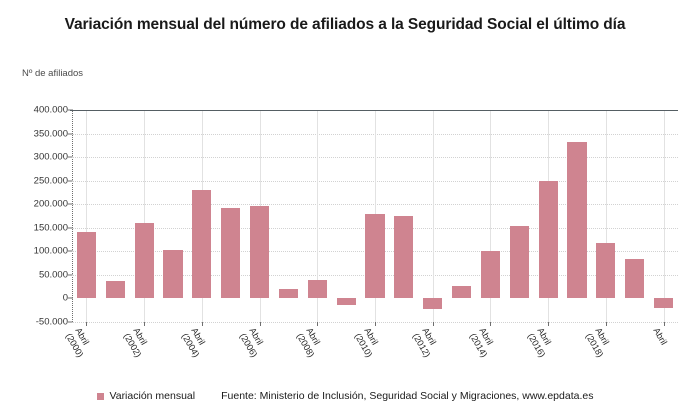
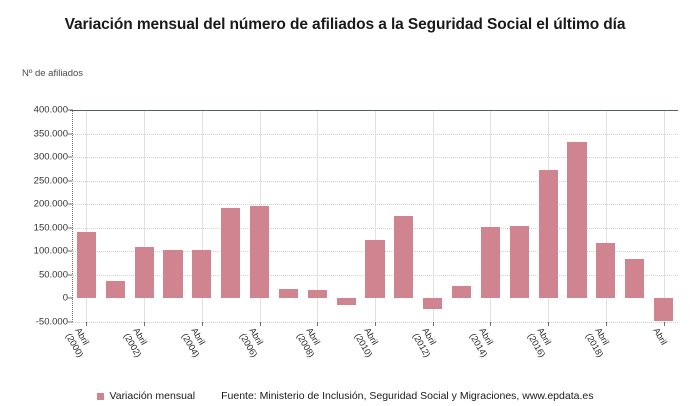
Abril (2002): 160000 -> 110000
Abril (2004): 230000 -> 100000
Abril (2008): 40000 -> 20000
Abril (2010): 180000 -> 120000
Abril (2014): 100000 -> 150000
Abril (2016): 250000 -> 270000
Abril: -20000 -> -50000
